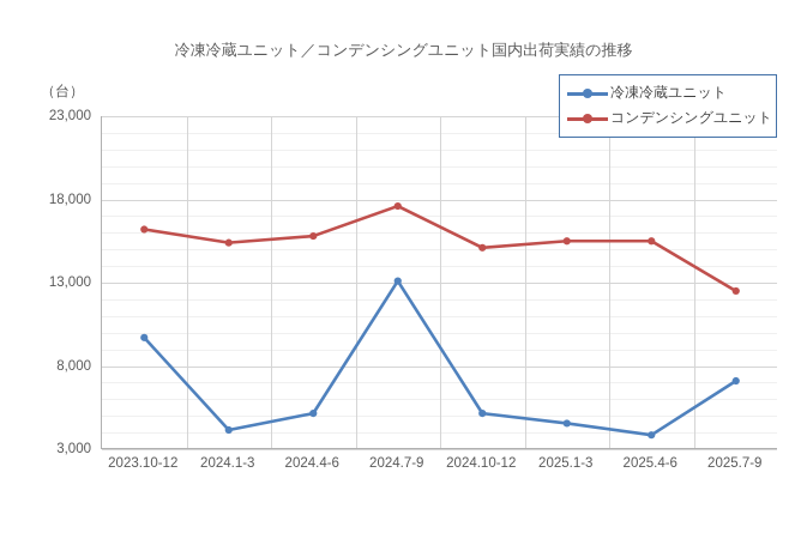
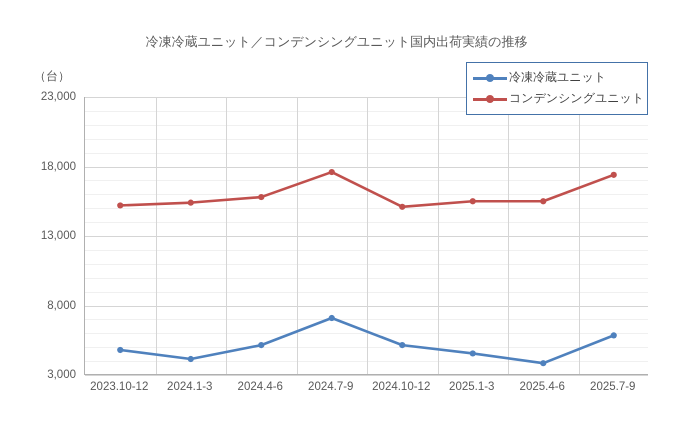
冷凍冷蔵ユニット/2023.10-12: 9700 -> 4800
コンデンシングユニット/2023.10-12: 16200 -> 15200
冷凍冷蔵ユニット/2024.7-9: 13100 -> 7100
冷凍冷蔵ユニット/2025.7-9: 7100 -> 5800
コンデンシングユニット/2025.7-9: 12500 -> 17400
